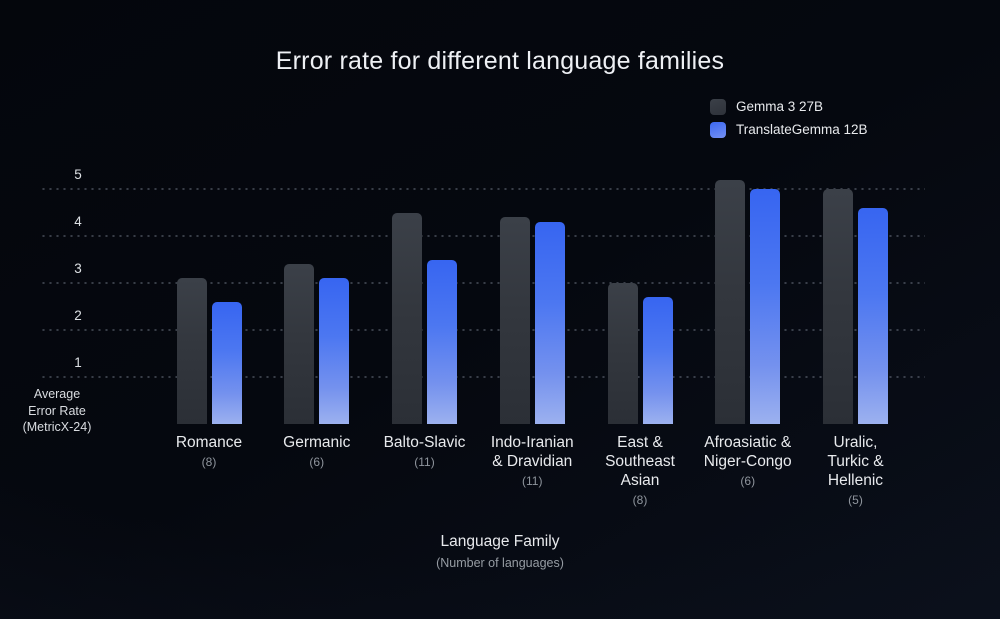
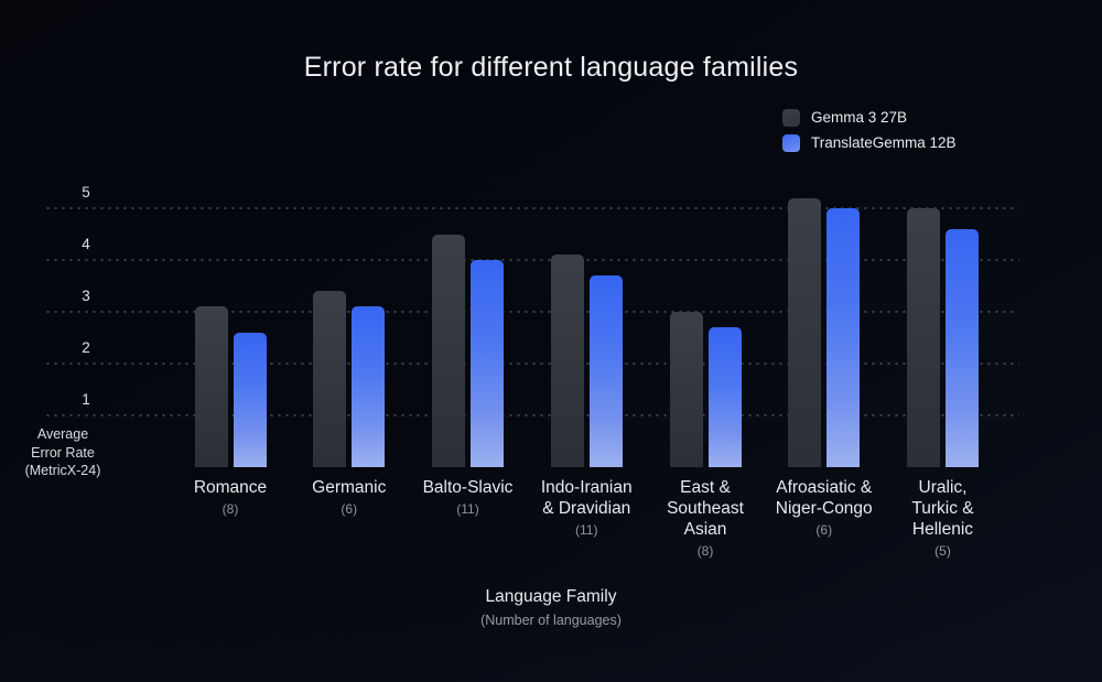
TranslateGemma 12B/Balto-Slavic: 3.5 -> 4.0
Gemma 3 27B/Indo-Iranian & Dravidian: 4.4 -> 4.1
TranslateGemma 12B/Indo-Iranian & Dravidian: 4.3 -> 3.7
